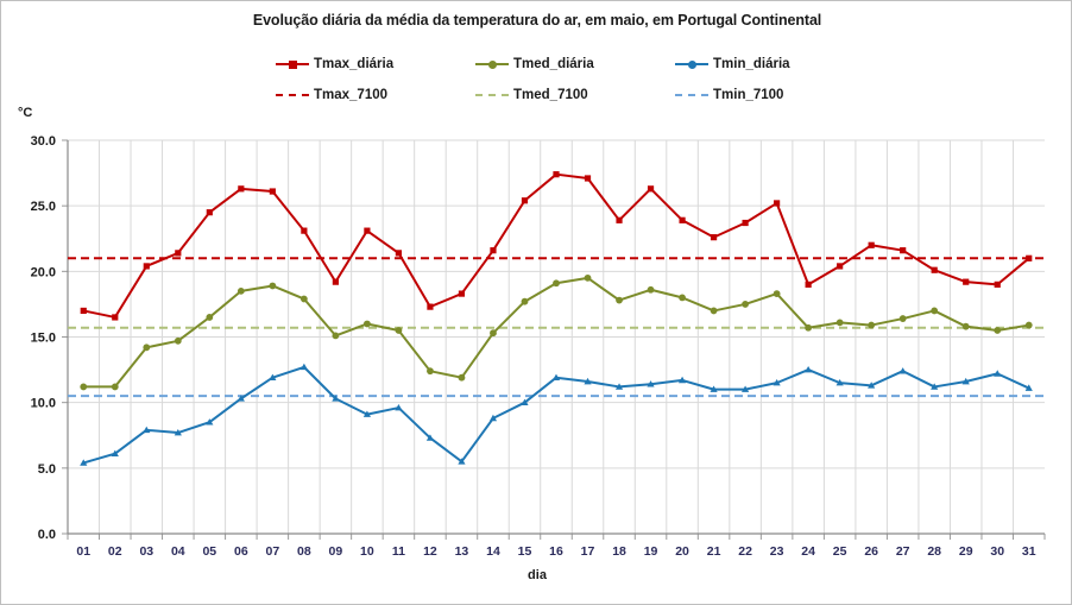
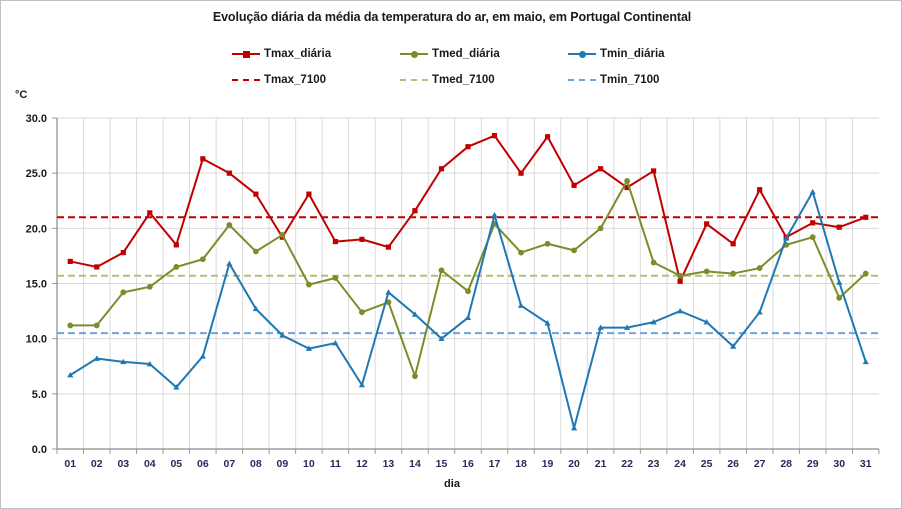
Tmin_diária/01: 5.4 -> 6.7
Tmin_diária/02: 6.1 -> 8.2
Tmax_diária/03: 20.4 -> 17.8
Tmax_diária/05: 24.5 -> 18.5
Tmin_diária/05: 8.5 -> 5.6
Tmed_diária/06: 18.5 -> 17.2
Tmin_diária/06: 10.3 -> 8.4
Tmax_diária/07: 26.1 -> 25.0
Tmed_diária/07: 18.9 -> 20.3
Tmin_diária/07: 11.9 -> 16.8
Tmed_diária/09: 15.1 -> 19.4
Tmed_diária/10: 16.0 -> 14.9
Tmax_diária/11: 21.4 -> 18.8
Tmax_diária/12: 17.3 -> 19.0
Tmin_diária/12: 7.3 -> 5.8
Tmed_diária/13: 11.9 -> 13.3
Tmin_diária/13: 5.5 -> 14.2
Tmed_diária/14: 15.3 -> 6.6
Tmin_diária/14: 8.8 -> 12.2
Tmed_diária/15: 17.7 -> 16.2
Tmed_diária/16: 19.1 -> 14.3
Tmax_diária/17: 27.1 -> 28.4
Tmed_diária/17: 19.5 -> 20.4
Tmin_diária/17: 11.6 -> 21.2
Tmax_diária/18: 23.9 -> 25.0
Tmin_diária/18: 11.2 -> 13.0
Tmax_diária/19: 26.3 -> 28.3
Tmin_diária/20: 11.7 -> 1.9
Tmax_diária/21: 22.6 -> 25.4
Tmed_diária/21: 17.0 -> 20.0
Tmed_diária/22: 17.5 -> 24.3
Tmed_diária/23: 18.3 -> 16.9
Tmax_diária/24: 19.0 -> 15.2
Tmax_diária/26: 22.0 -> 18.6
Tmin_diária/26: 11.3 -> 9.3
Tmax_diária/27: 21.6 -> 23.5
Tmax_diária/28: 20.1 -> 19.2
Tmed_diária/28: 17.0 -> 18.5
Tmin_diária/28: 11.2 -> 19.1
Tmax_diária/29: 19.2 -> 20.5
Tmed_diária/29: 15.8 -> 19.2
Tmin_diária/29: 11.6 -> 23.3
Tmax_diária/30: 19.0 -> 20.1
Tmed_diária/30: 15.5 -> 13.7
Tmin_diária/30: 12.2 -> 15.1
Tmin_diária/31: 11.1 -> 7.9
